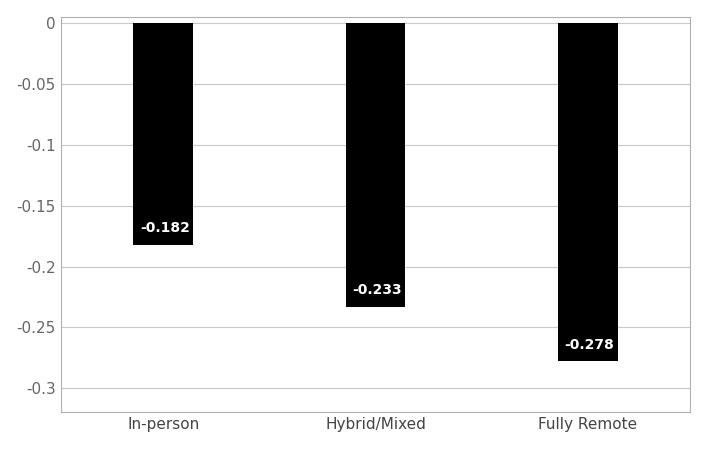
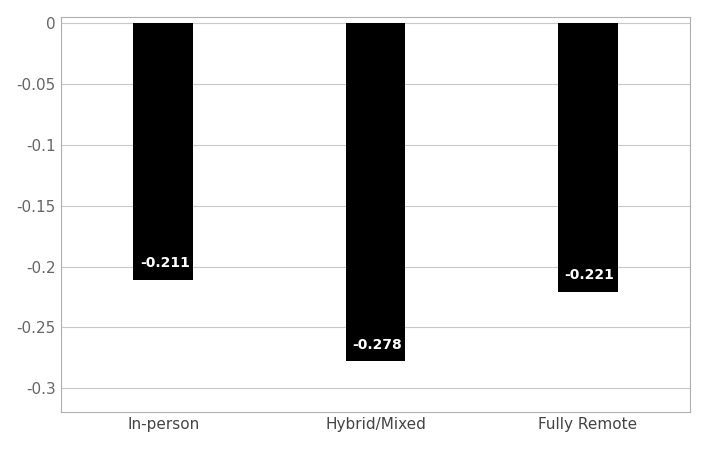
In-person: -0.182 -> -0.211
Hybrid/Mixed: -0.233 -> -0.278
Fully Remote: -0.278 -> -0.221
